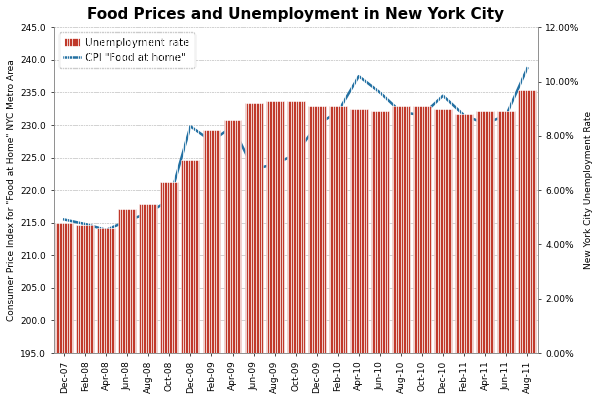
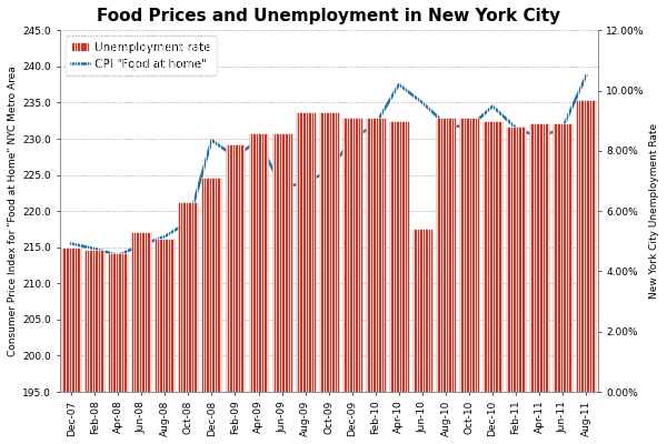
Unemployment rate/Aug-08: 5.5% -> 5.1%
Unemployment rate/Jun-09: 9.2% -> 8.6%
Unemployment rate/Jun-10: 8.9% -> 5.4%
